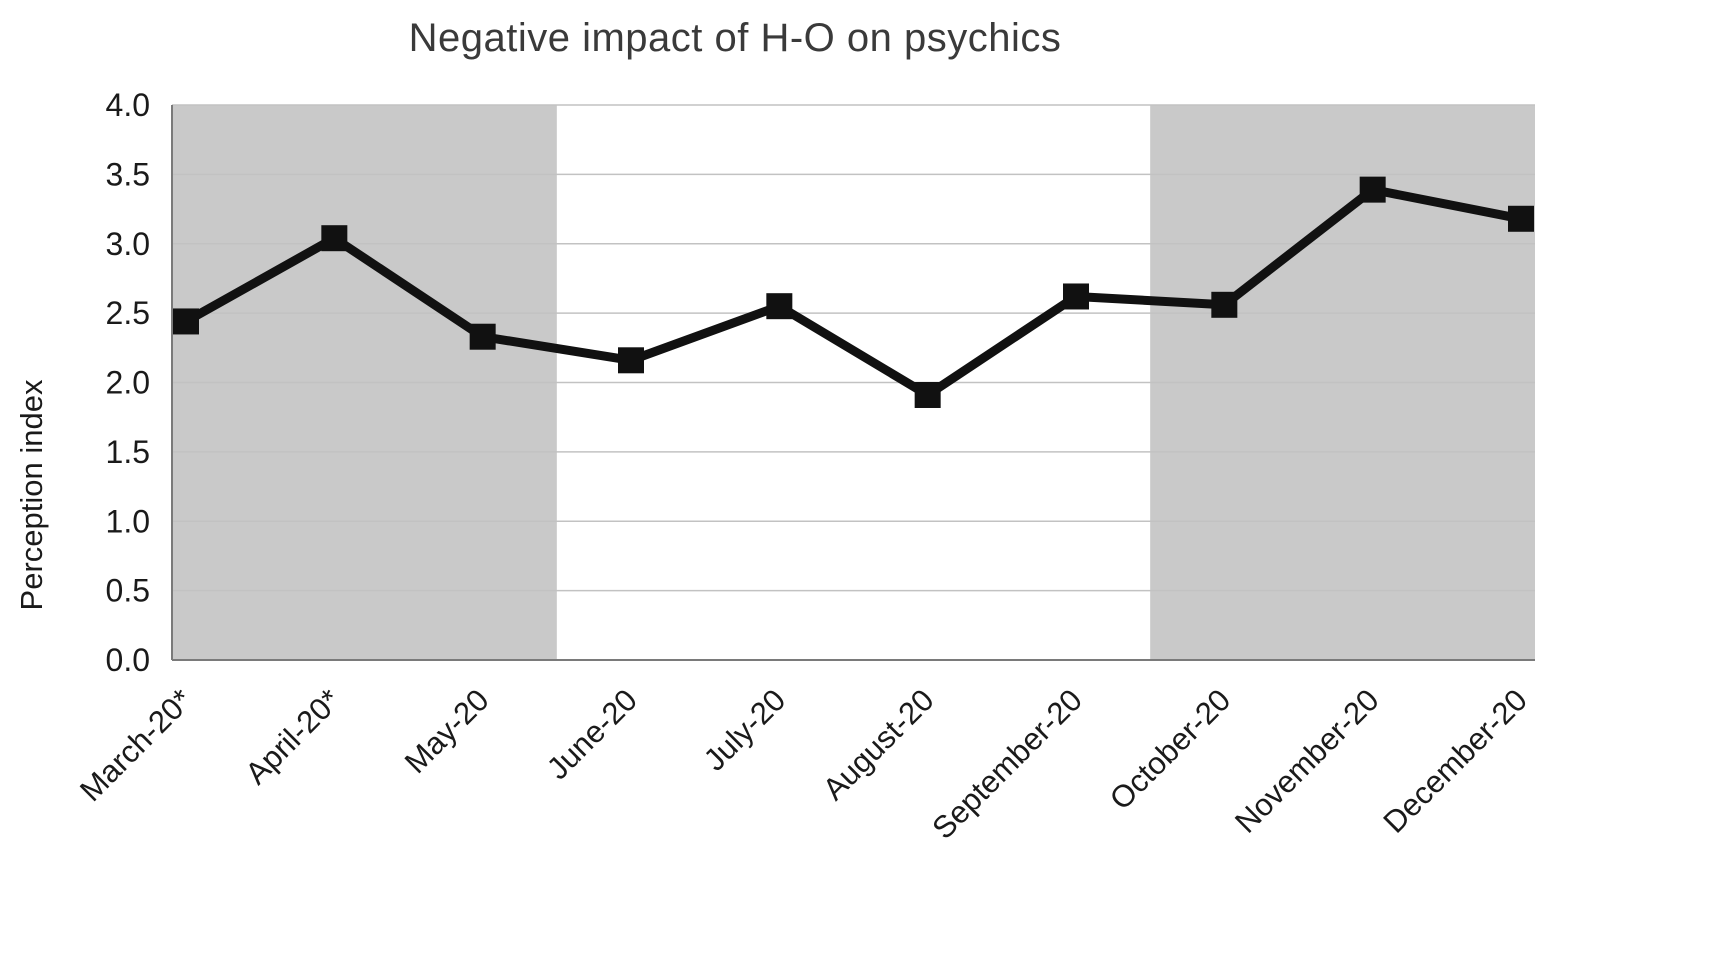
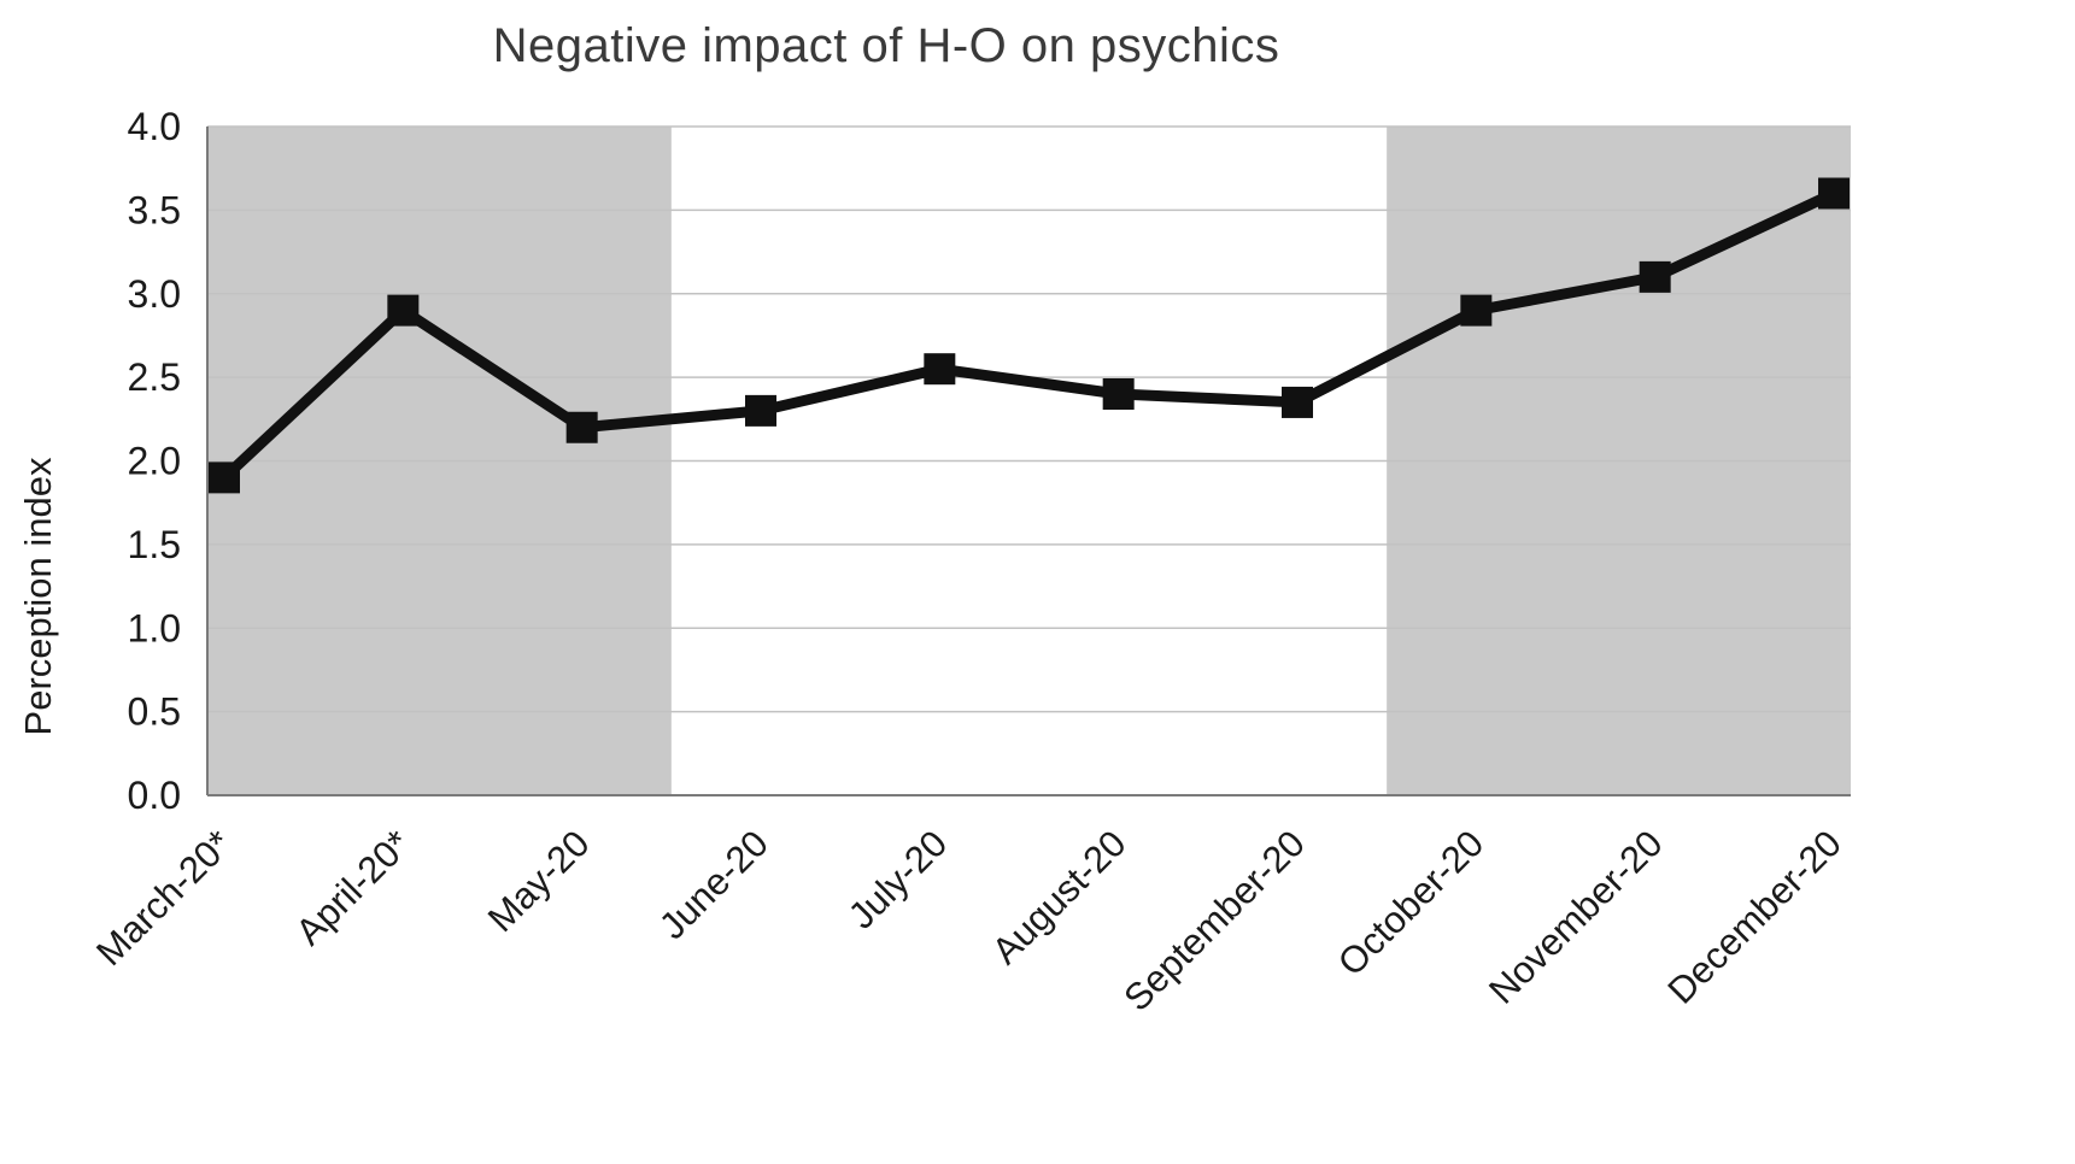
March-20*: 2.44 -> 1.90
April-20*: 3.04 -> 2.90
May-20: 2.33 -> 2.20
June-20: 2.16 -> 2.30
August-20: 1.91 -> 2.40
September-20: 2.62 -> 2.35
October-20: 2.56 -> 2.90
November-20: 3.39 -> 3.10
December-20: 3.18 -> 3.60
